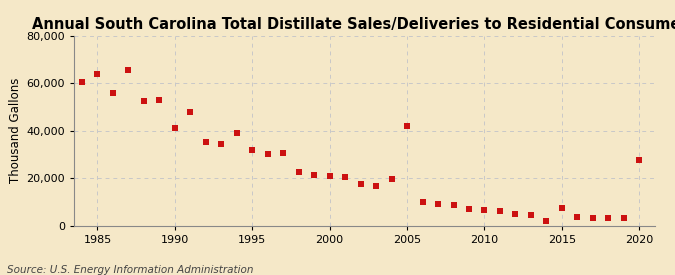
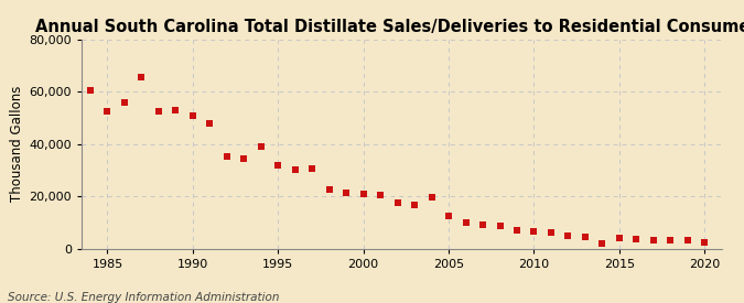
1985: 64,000 -> 52,500
1990: 41,000 -> 51,000
2005: 42,000 -> 12,500
2015: 7,500 -> 4,000
2020: 27,500 -> 2,500
